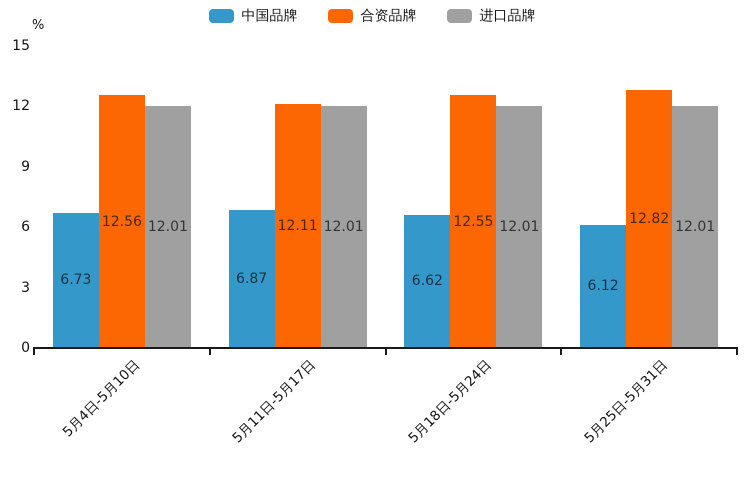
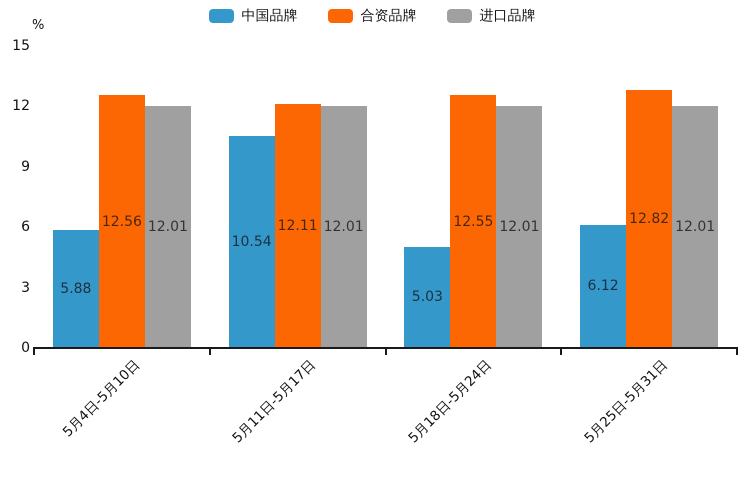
中国品牌/5月4日-5月10日: 6.73 -> 5.88
中国品牌/5月11日-5月17日: 6.87 -> 10.54
中国品牌/5月18日-5月24日: 6.62 -> 5.03
